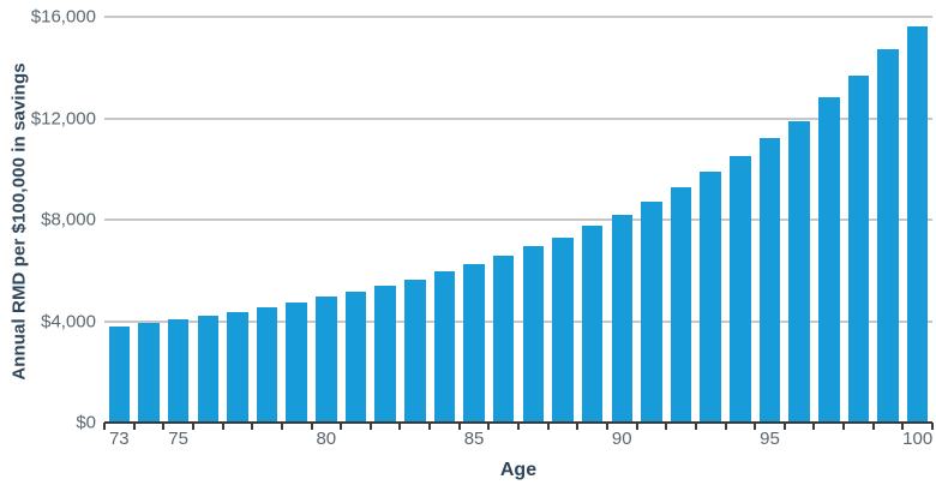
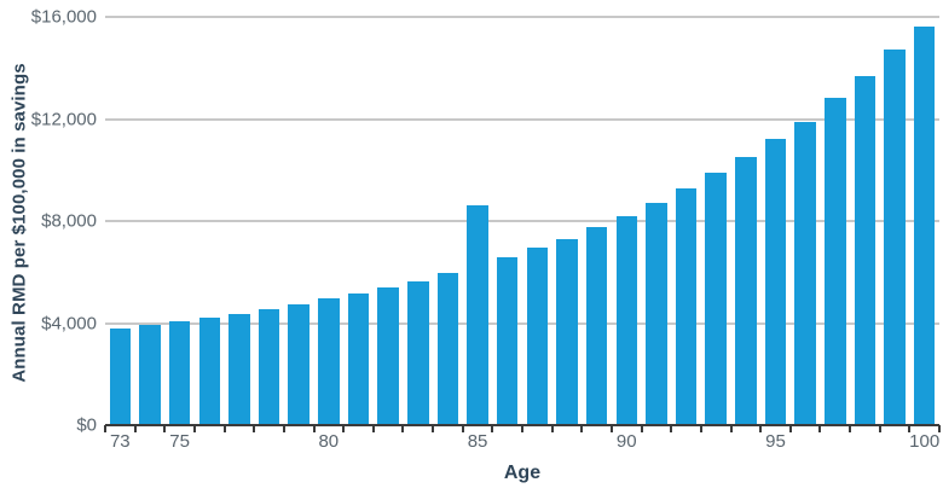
85: $6200 -> $8600
